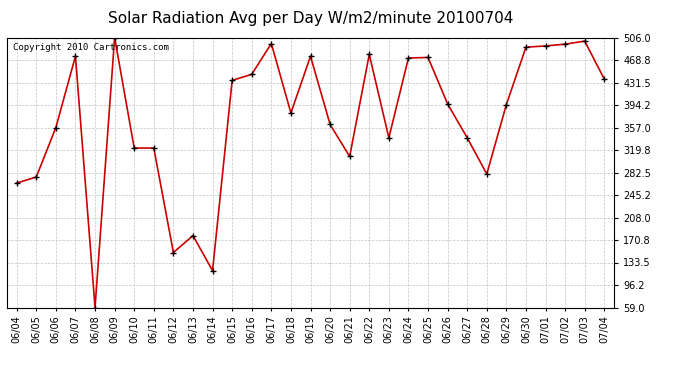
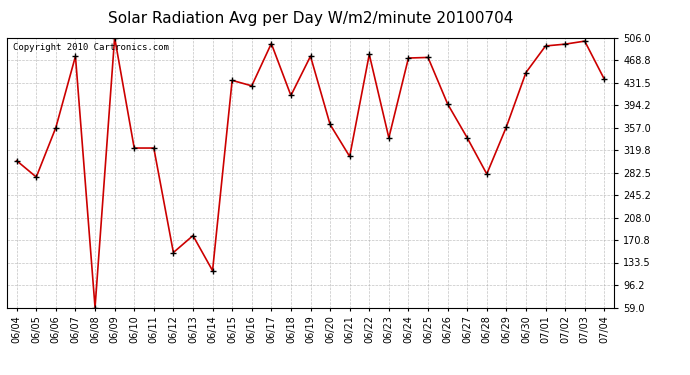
06/04: 265 -> 302
06/16: 445 -> 426
06/18: 381 -> 410
06/29: 395 -> 358
06/30: 490 -> 448
